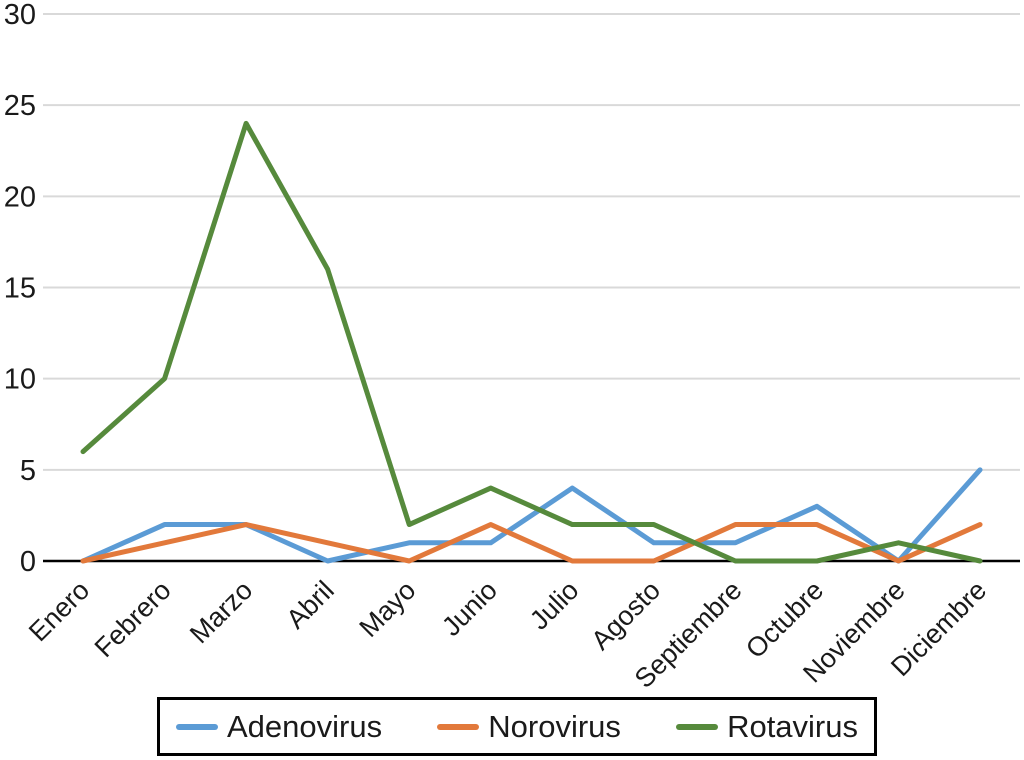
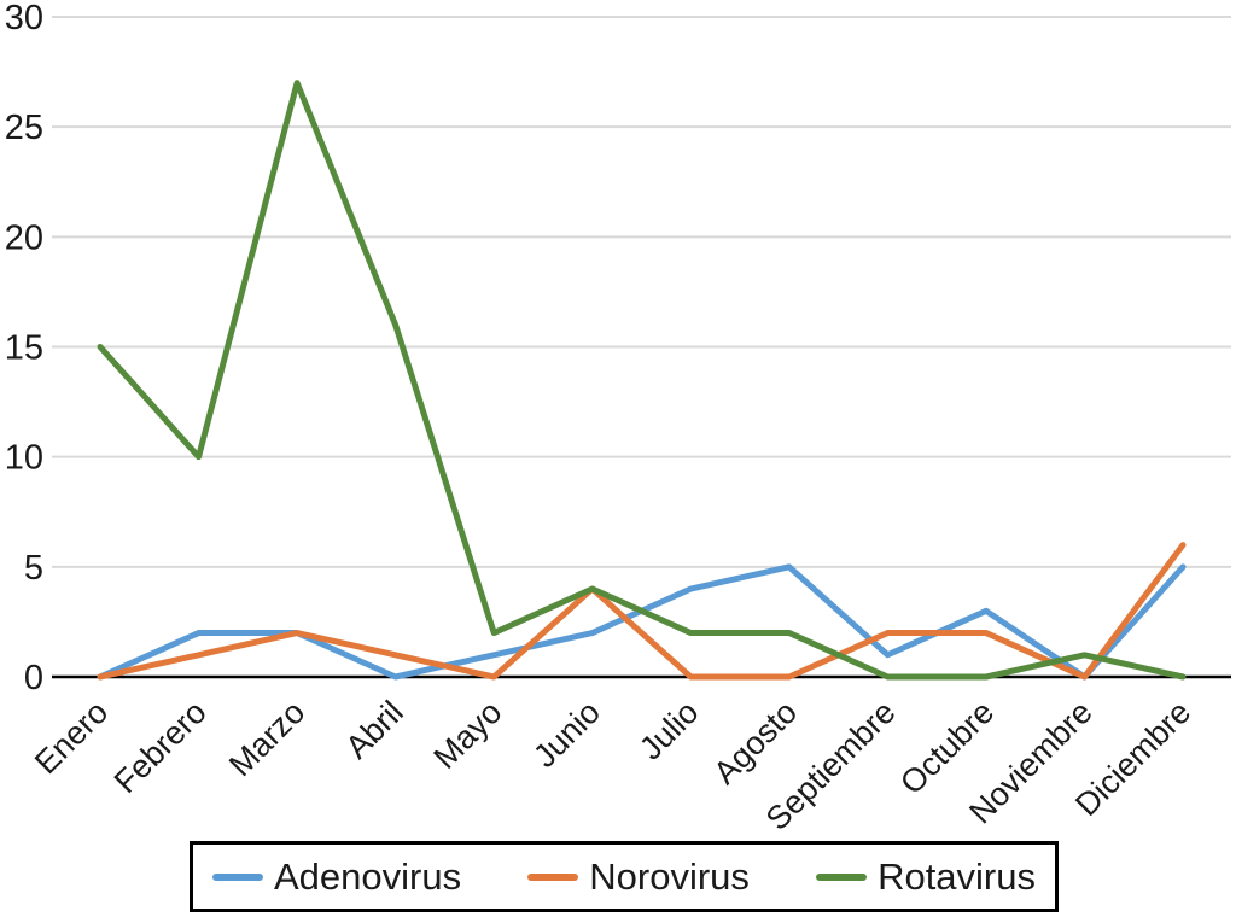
Rotavirus/Enero: 6 -> 15
Rotavirus/Marzo: 24 -> 27
Adenovirus/Junio: 1 -> 2
Norovirus/Junio: 2 -> 4
Adenovirus/Agosto: 1 -> 5
Norovirus/Diciembre: 2 -> 6
